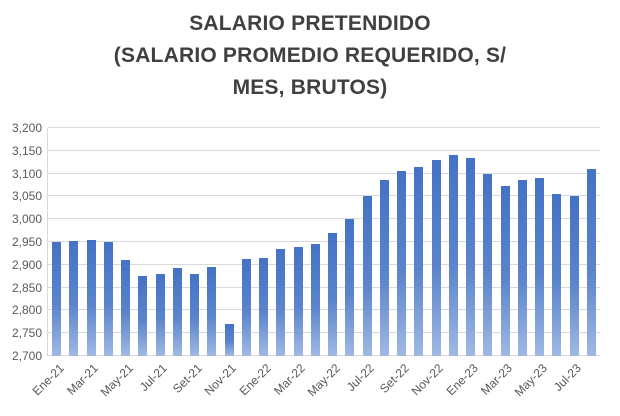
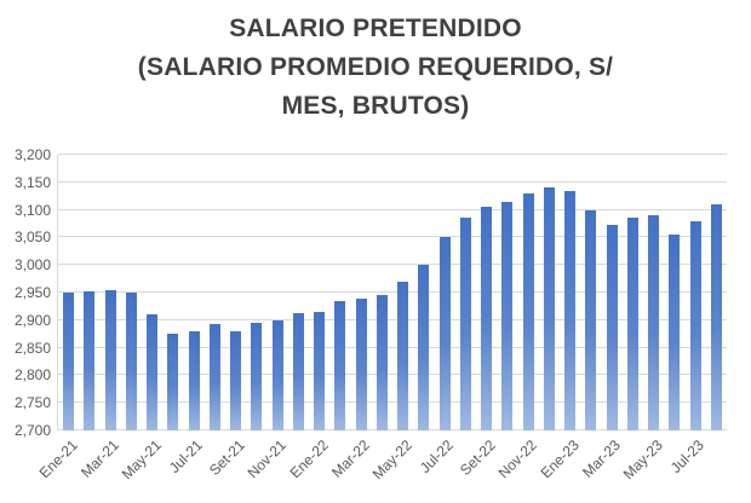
Nov-21: 2770 -> 2900
Jul-23: 3050 -> 3080
